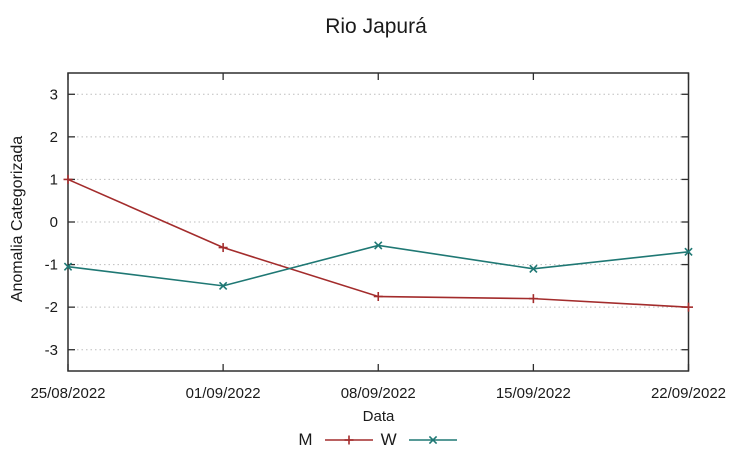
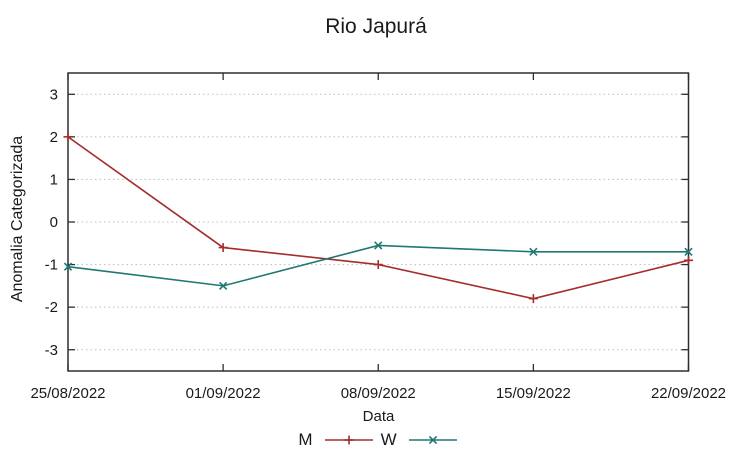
M/25/08/2022: 1.0 -> 2.0
M/08/09/2022: -1.8 -> -1.0
W/15/09/2022: -1.1 -> -0.7
M/22/09/2022: -2.0 -> -0.9
